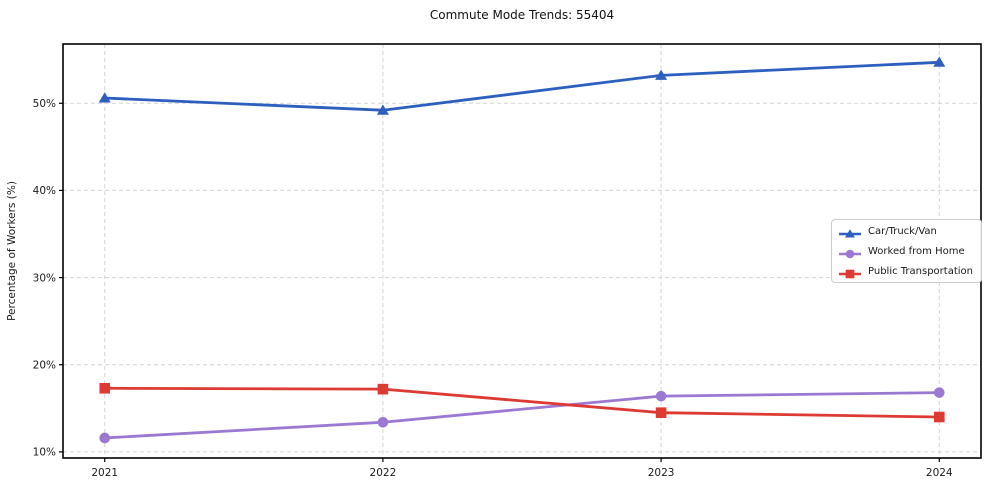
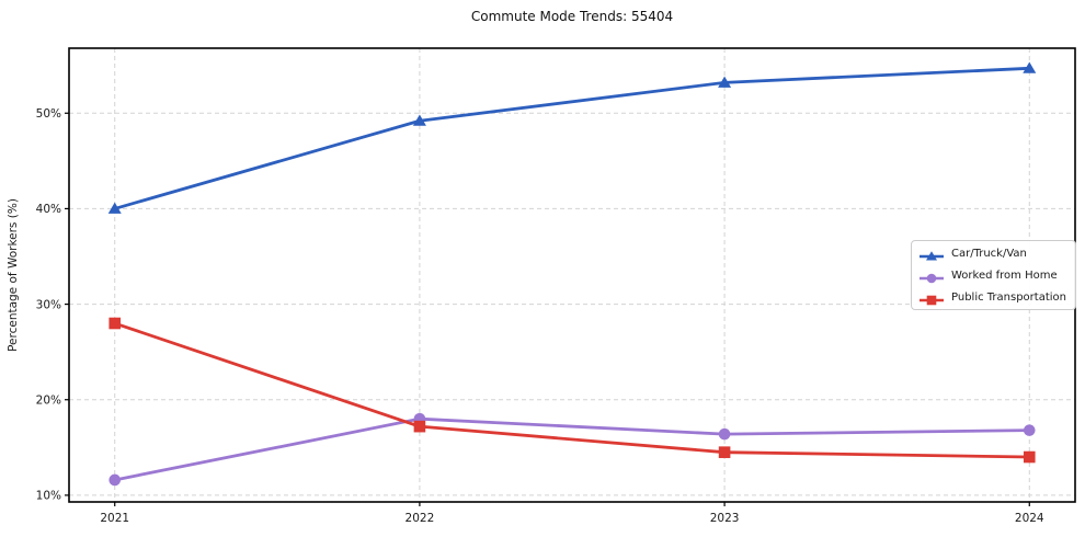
Car/Truck/Van/2021: 51% -> 40%
Public Transportation/2021: 17% -> 28%
Worked from Home/2022: 13% -> 18%
